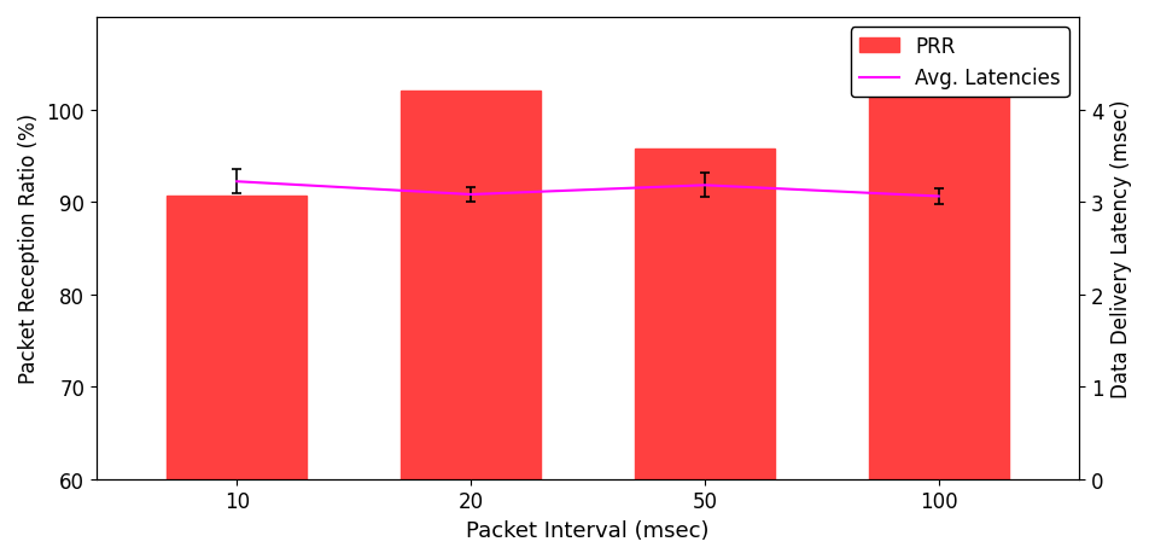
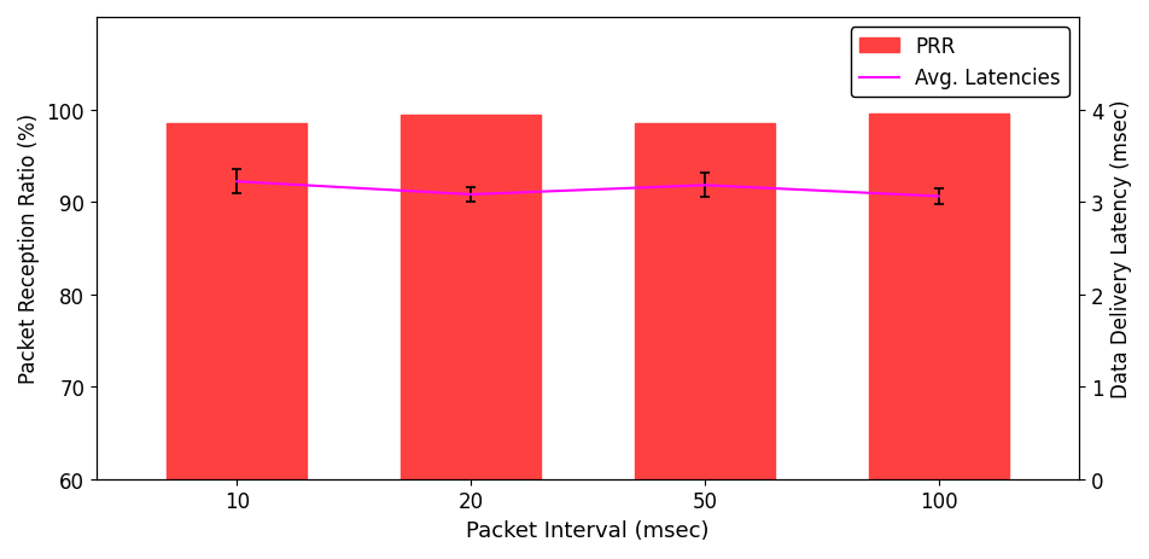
PRR/10: 90.6 -> 98.5
PRR/20: 102.0 -> 99.4
PRR/50: 95.8 -> 98.5
PRR/100: 101.6 -> 99.5
